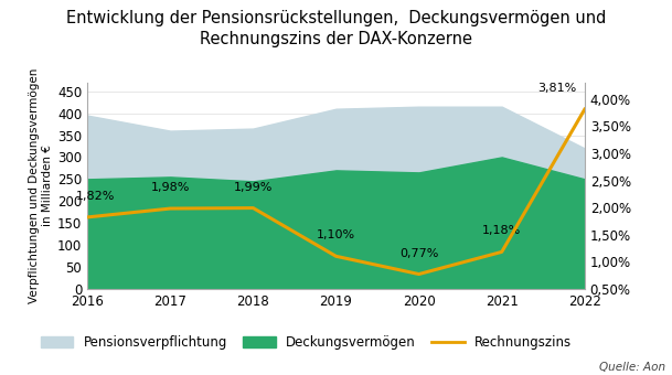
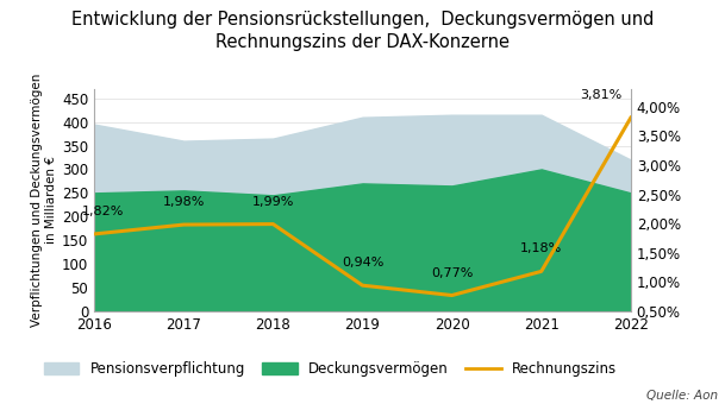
Rechnungszins/2019: 1,10% -> 0,94%
